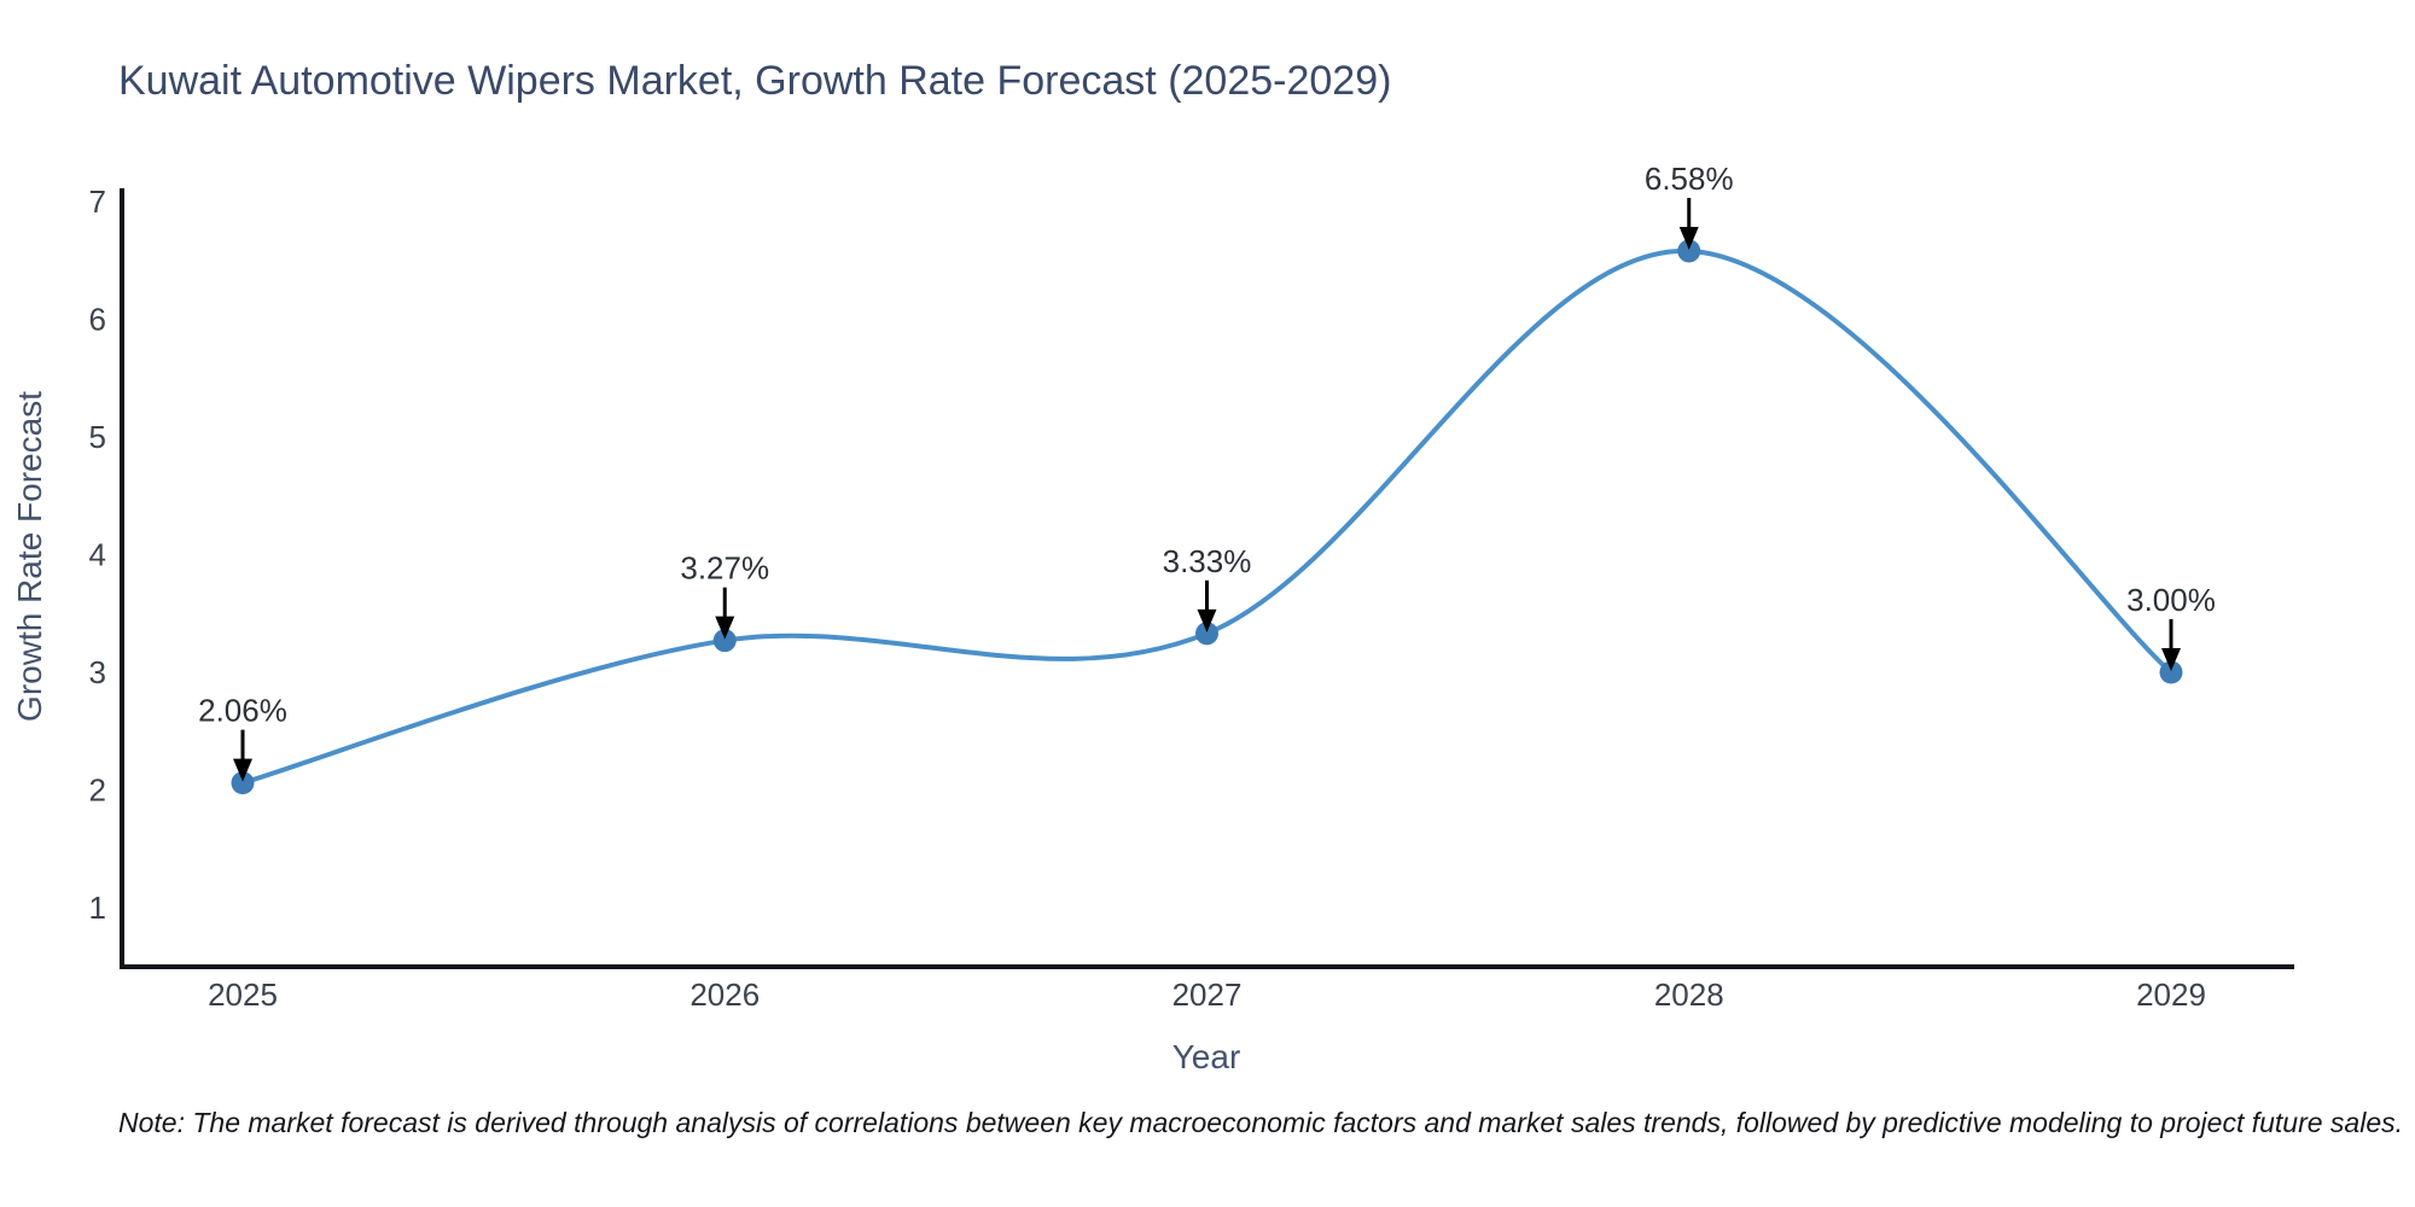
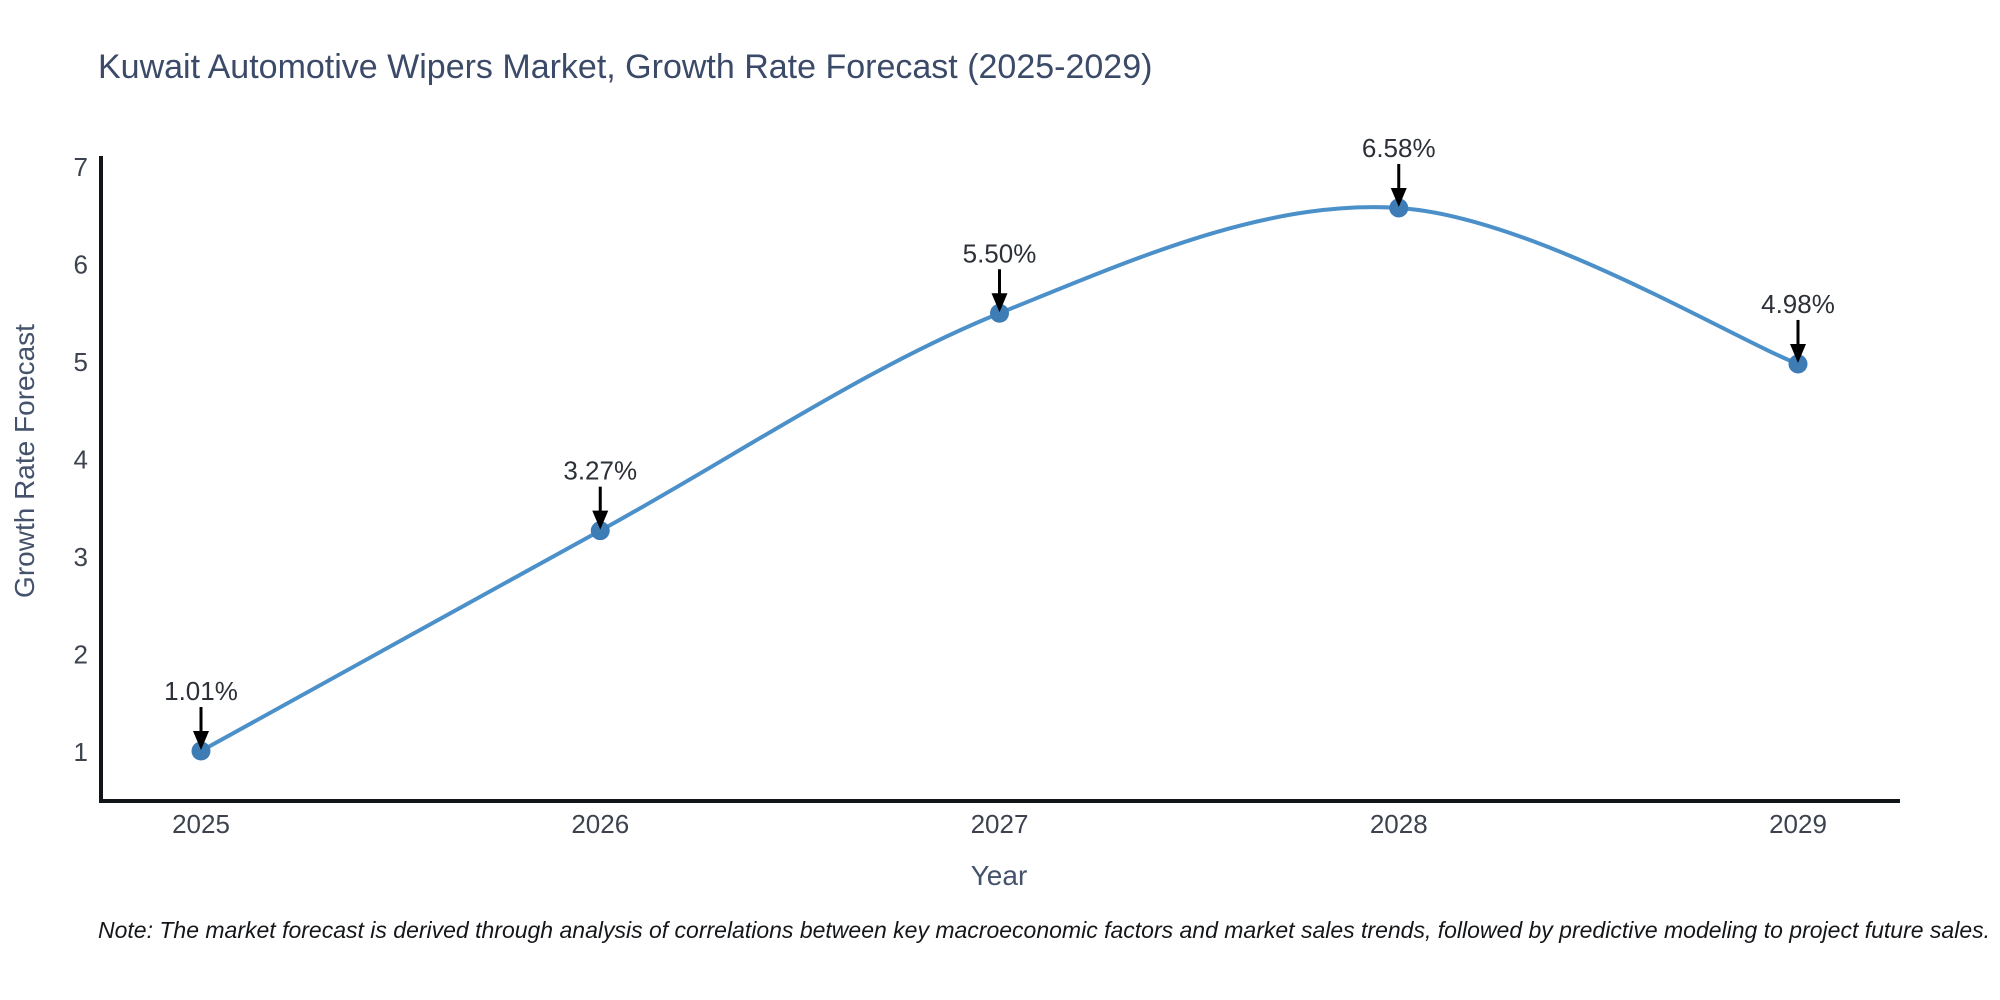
2025: 2.06% -> 1.01%
2027: 3.33% -> 5.50%
2029: 3.00% -> 4.98%
